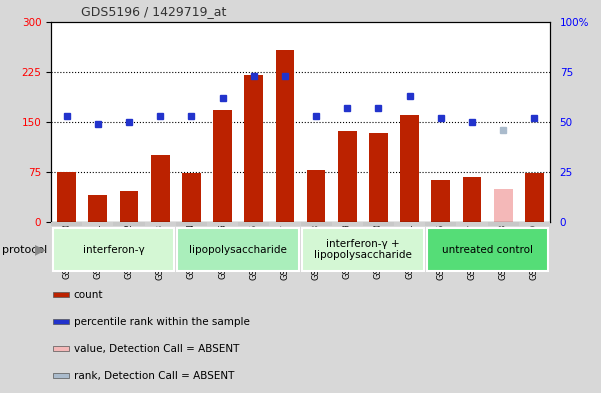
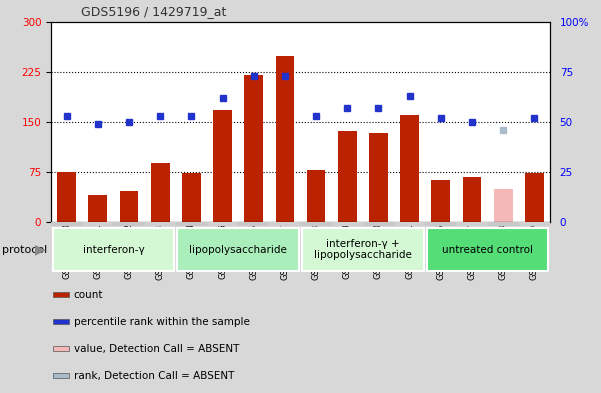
GSM1304843: 100 -> 88
GSM1304847: 258 -> 248
